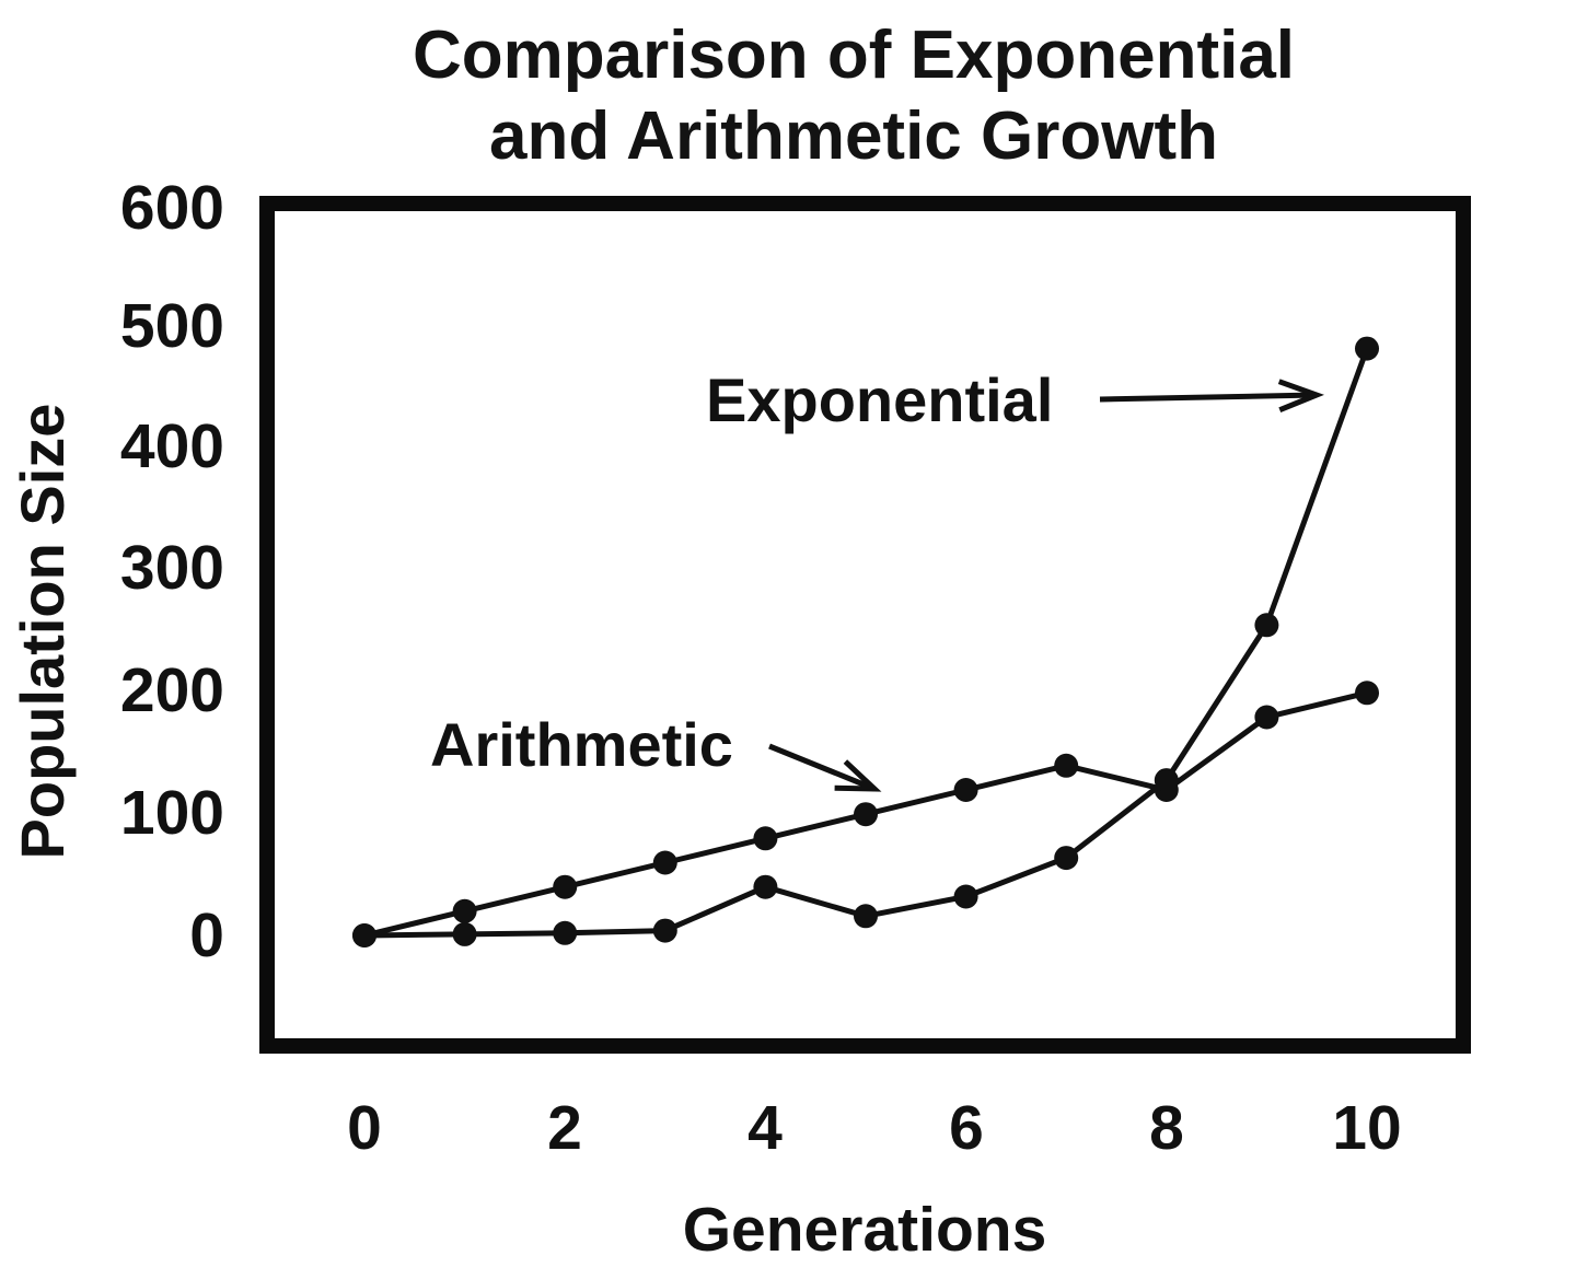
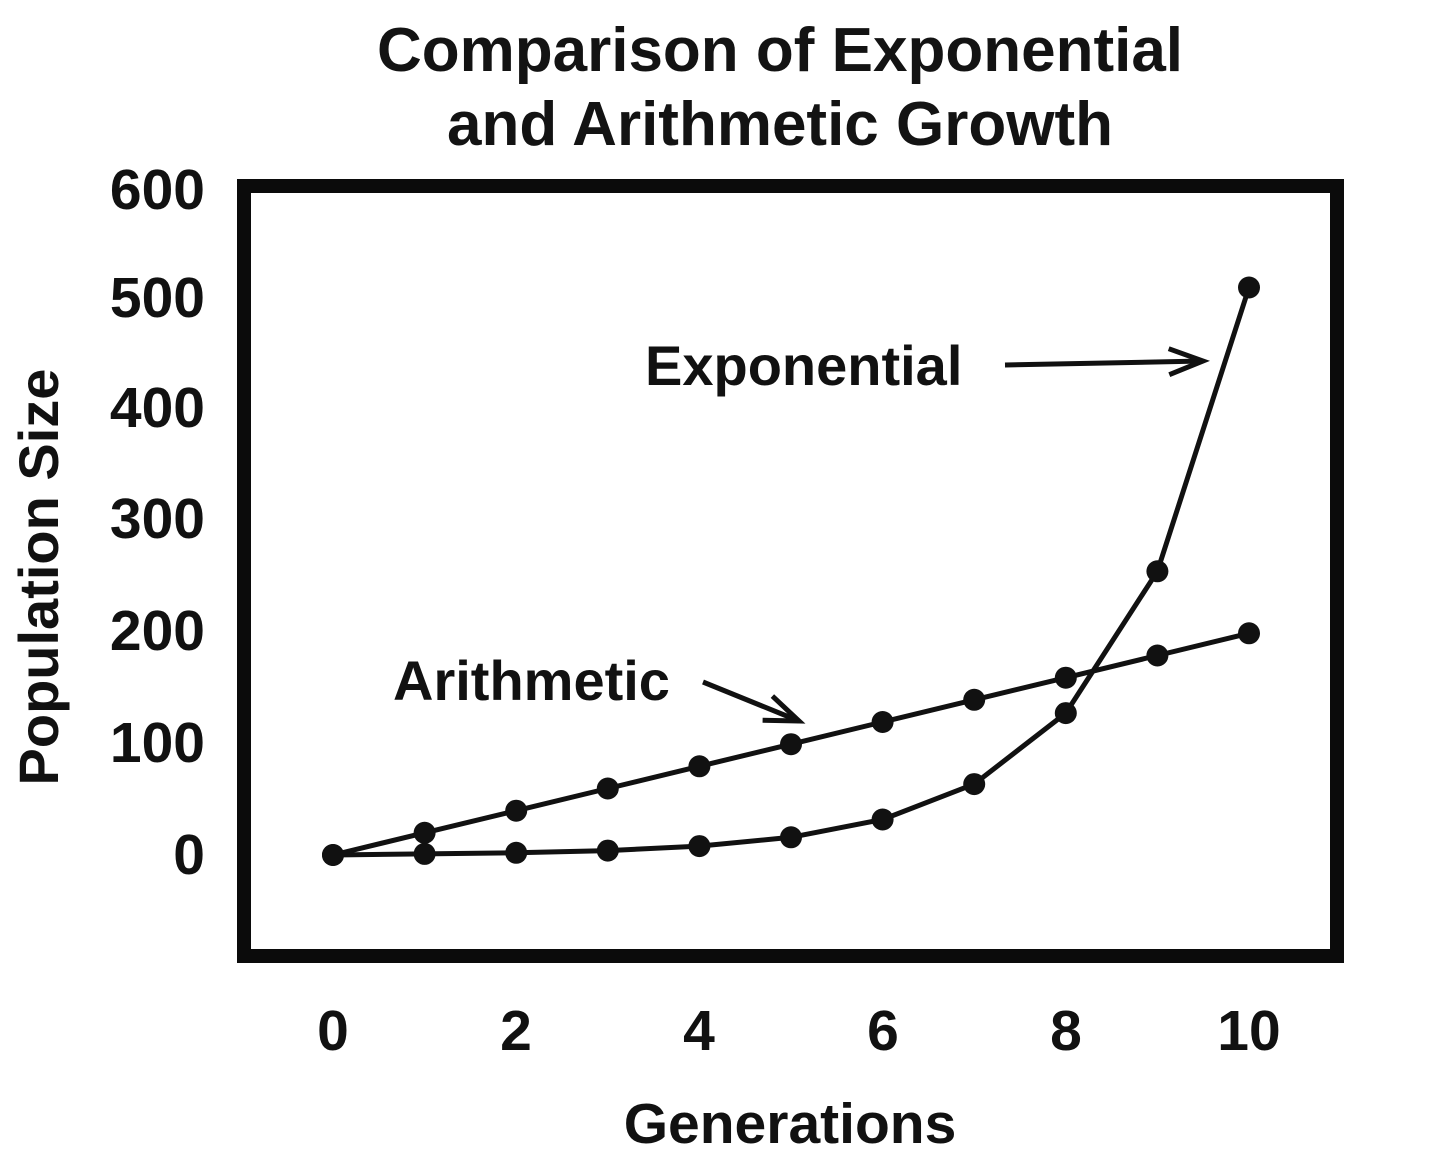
Exponential/4: 40 -> 8
Arithmetic/8: 120 -> 160
Exponential/10: 484 -> 512
